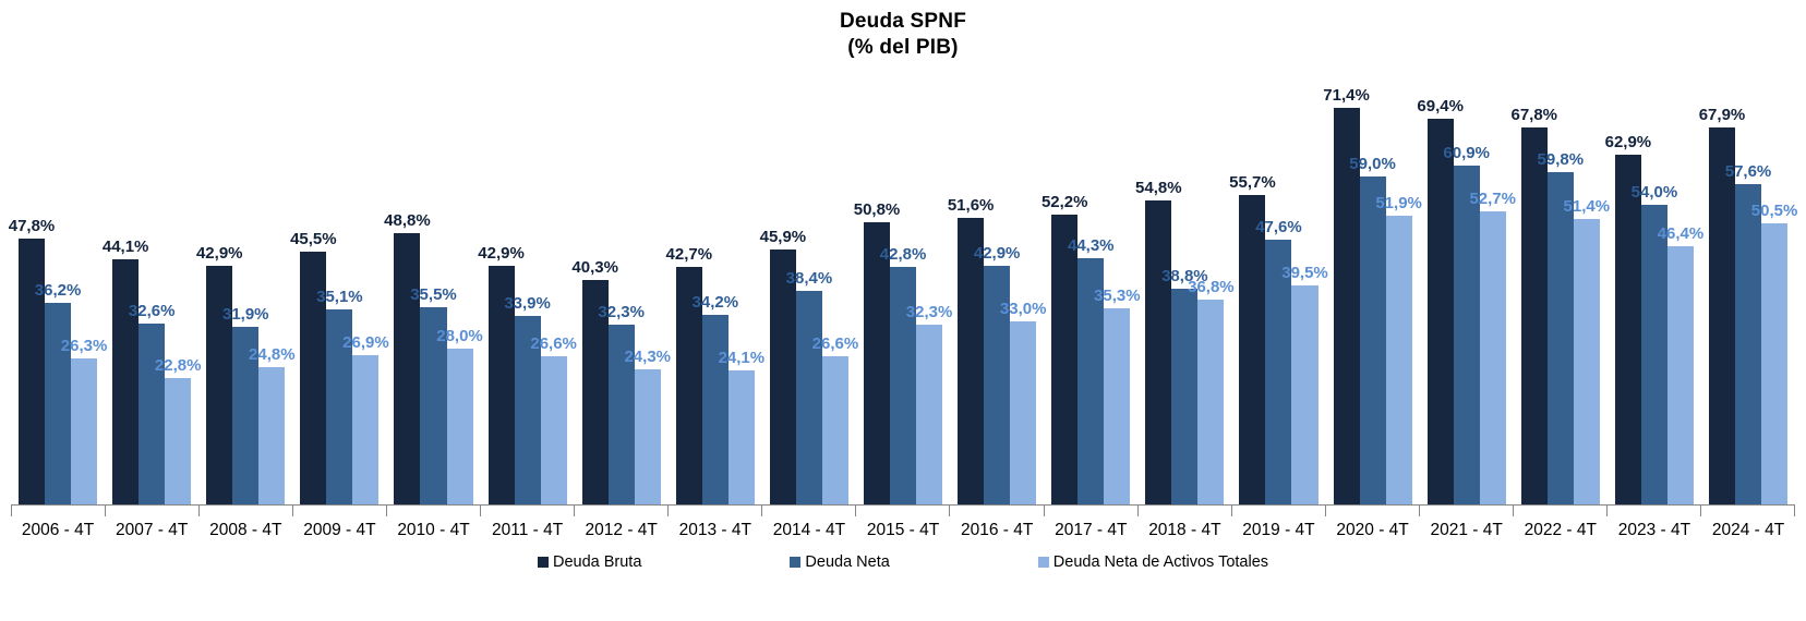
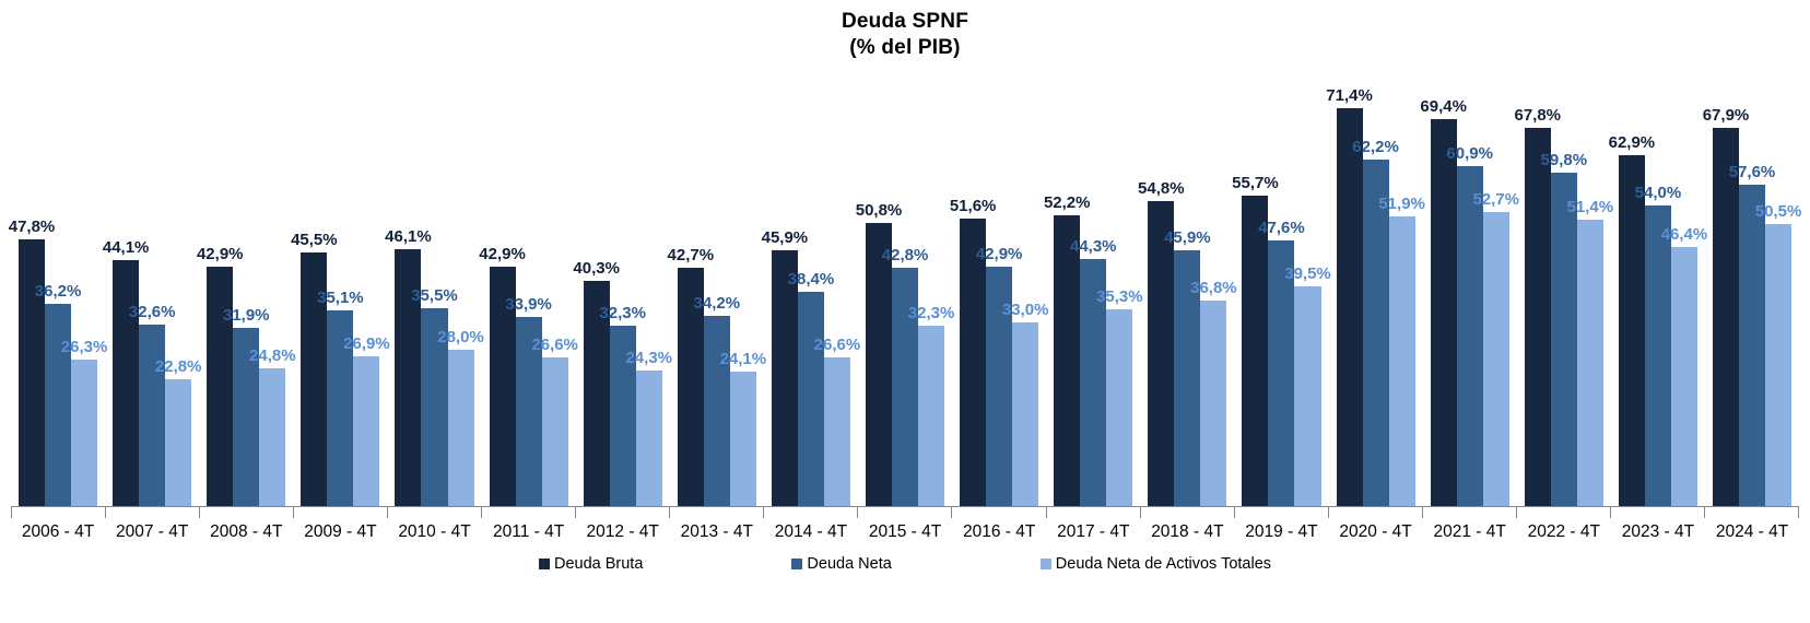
Deuda Bruta/2010 - 4T: 48,8% -> 46,1%
Deuda Neta/2018 - 4T: 38,8% -> 45,9%
Deuda Neta/2020 - 4T: 59,0% -> 62,2%
